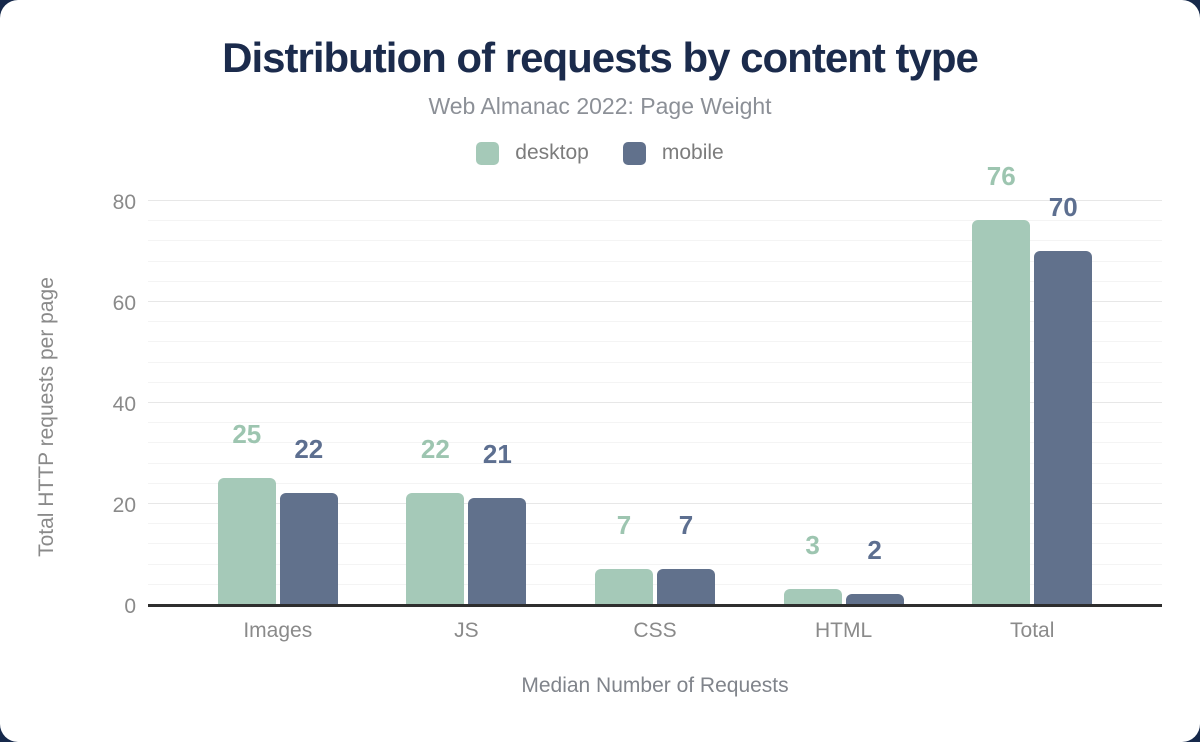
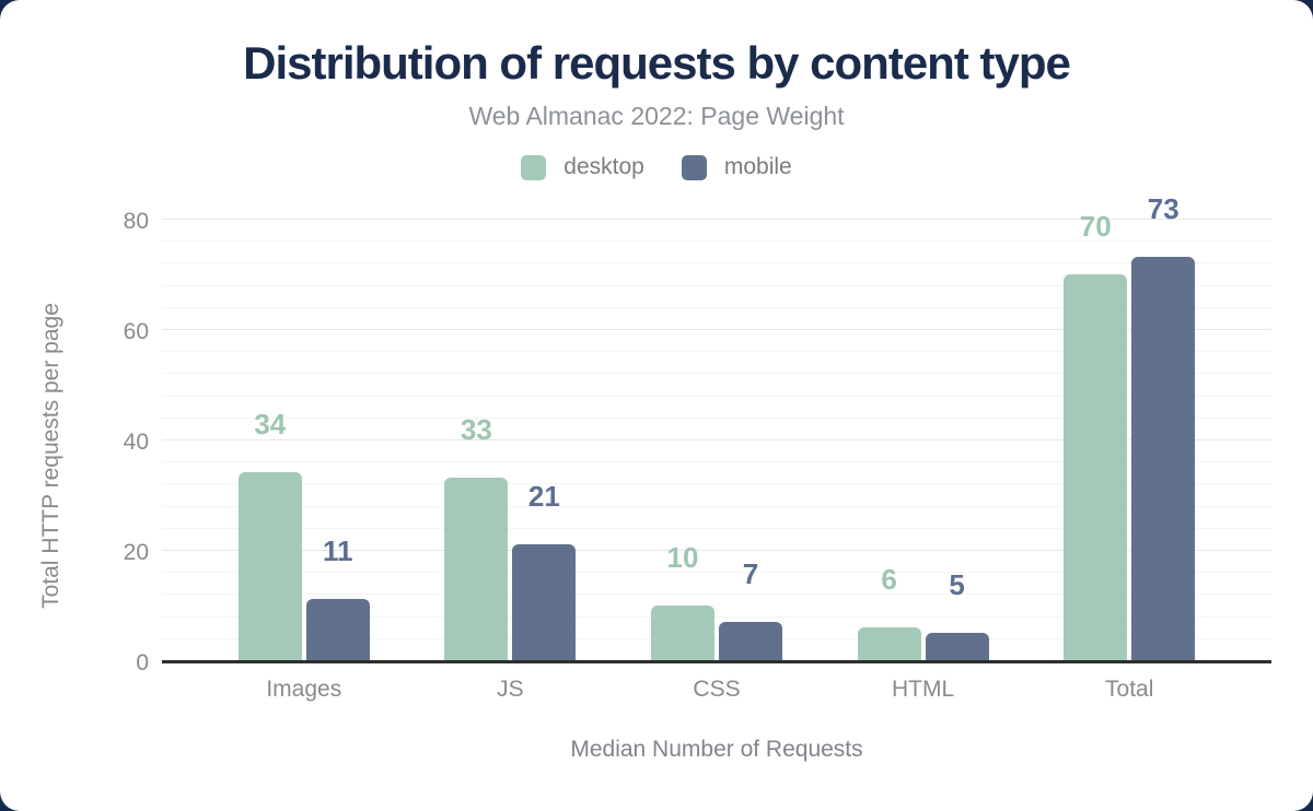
desktop/Images: 25 -> 34
mobile/Images: 22 -> 11
desktop/JS: 22 -> 33
desktop/CSS: 7 -> 10
desktop/HTML: 3 -> 6
mobile/HTML: 2 -> 5
desktop/Total: 76 -> 70
mobile/Total: 70 -> 73
